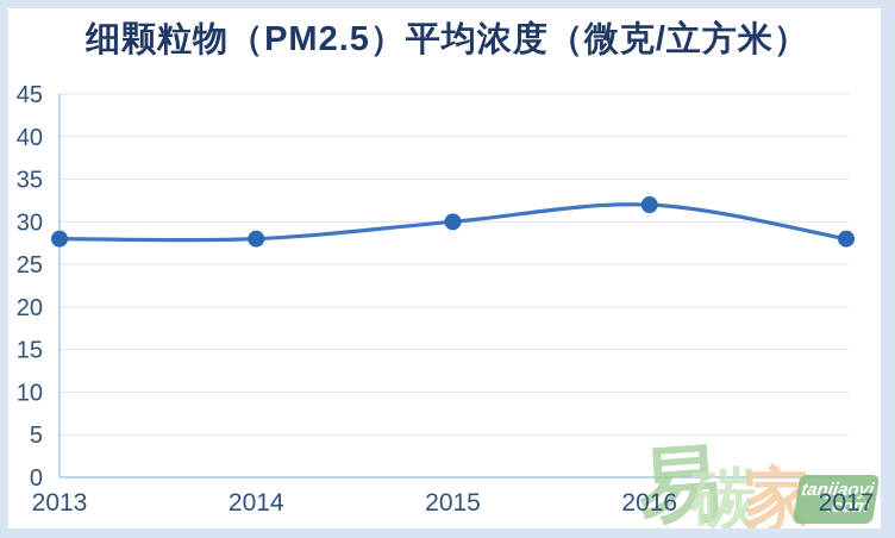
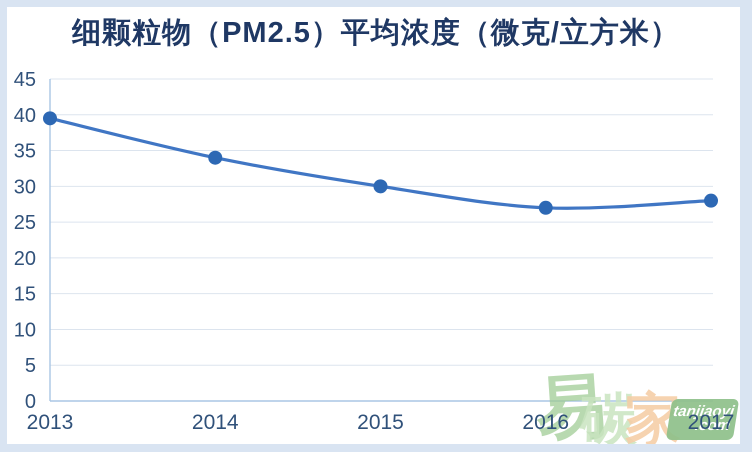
2013: 28 -> 40
2014: 28 -> 34
2016: 32 -> 27
